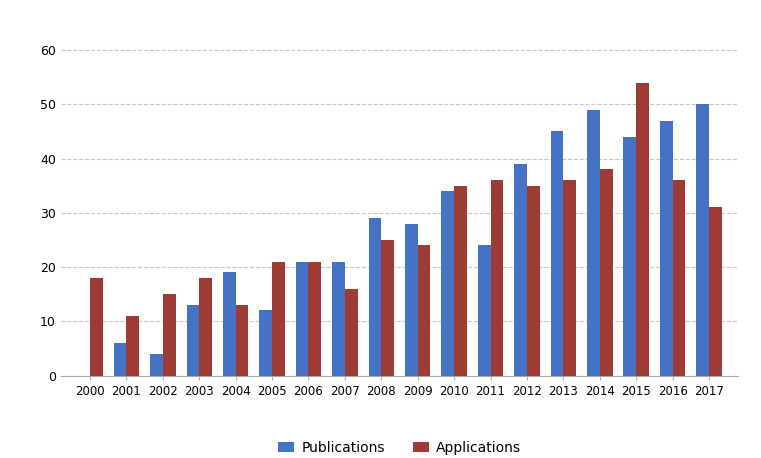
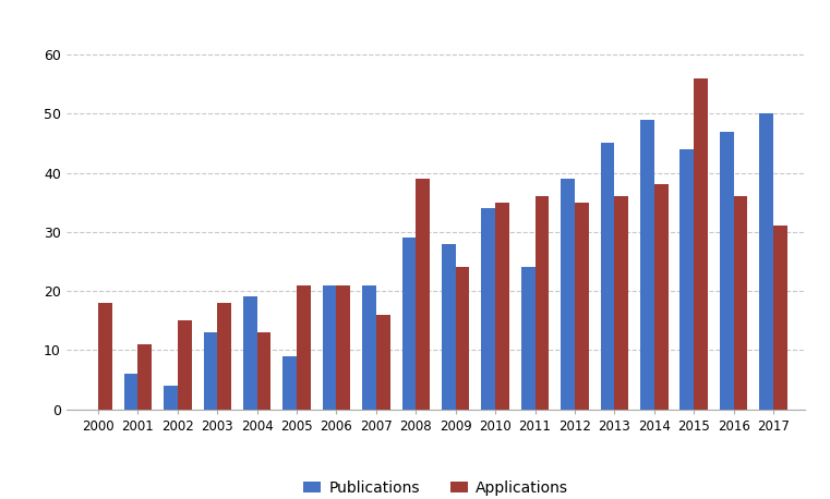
Publications/2005: 12 -> 9
Applications/2008: 25 -> 39
Applications/2015: 54 -> 56
